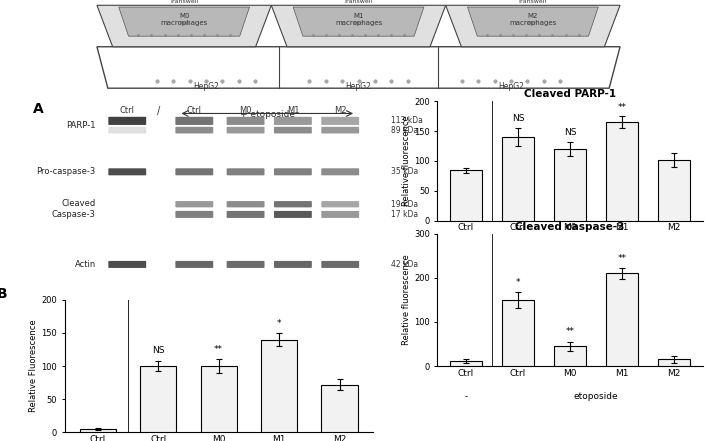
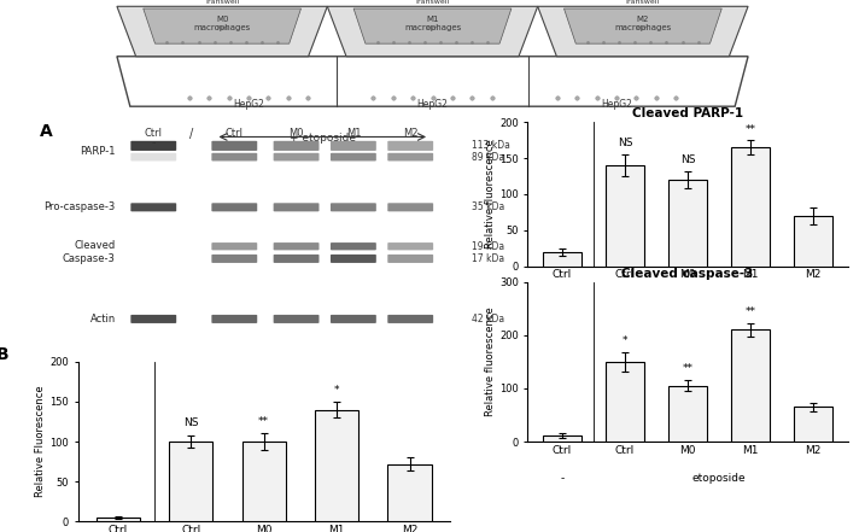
Cleaved PARP-1/Ctrl: 84 -> 20
Cleaved PARP-1/M2: 102 -> 70
Cleaved caspase-3/M0: 45 -> 105
Cleaved caspase-3/M2: 15 -> 65
